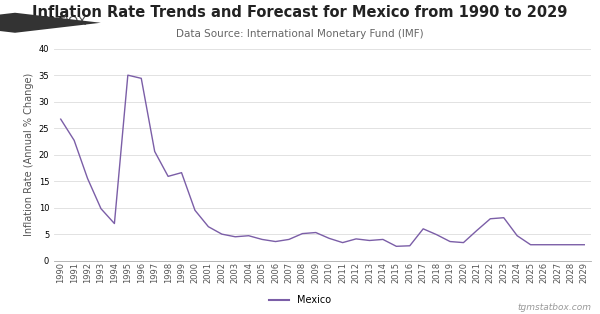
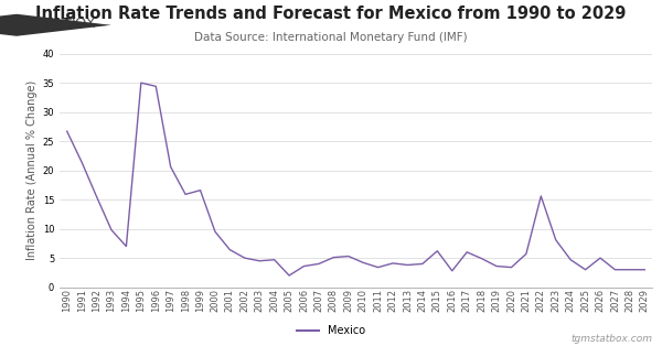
1991: 22.7 -> 21.4
2005: 4.0 -> 2.0
2015: 2.7 -> 6.2
2022: 7.9 -> 15.6
2026: 3.0 -> 5.0
